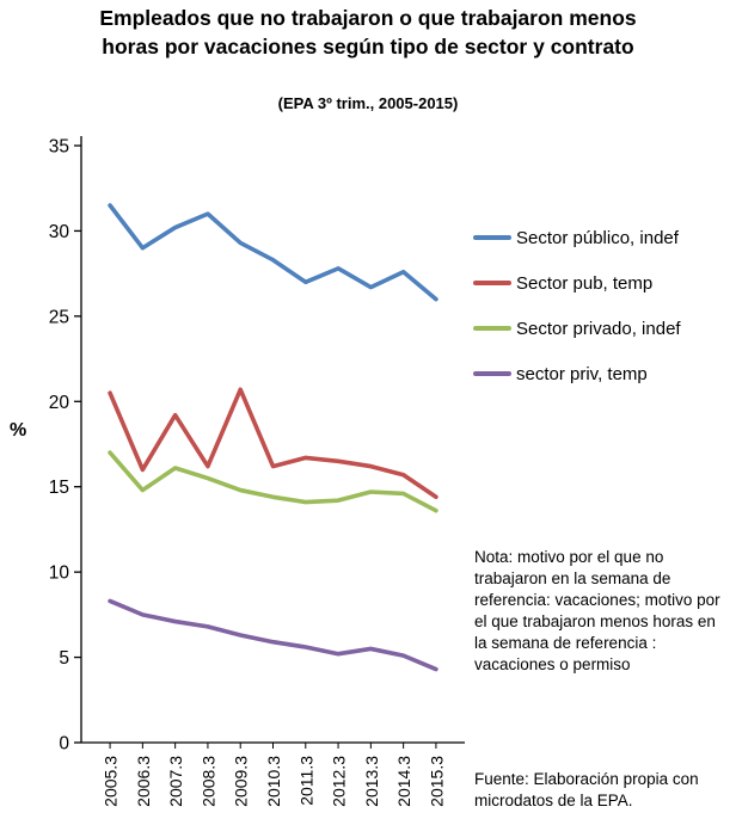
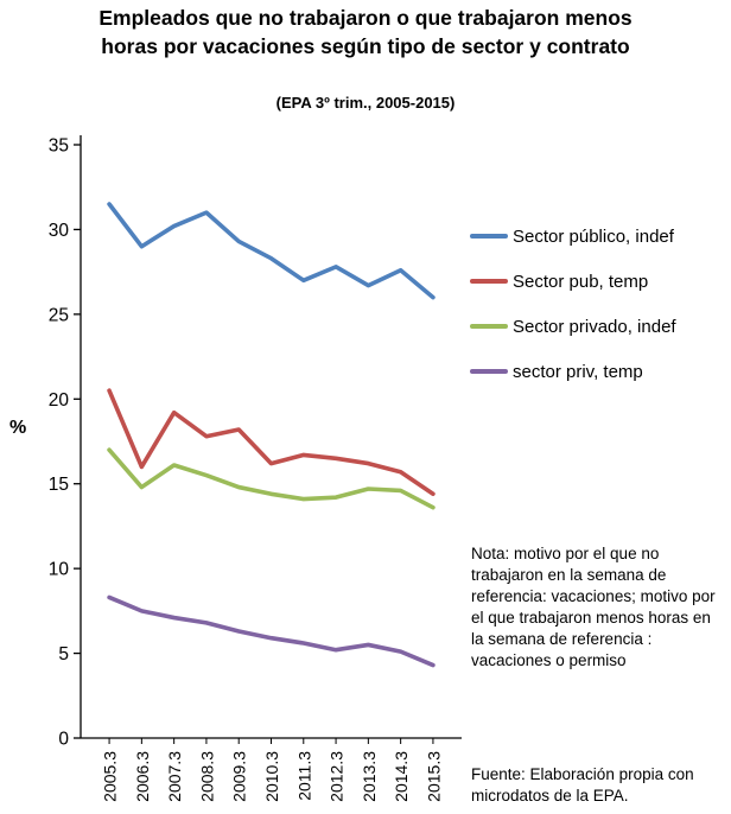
Sector pub, temp/2008.3: 16.2 -> 17.8
Sector pub, temp/2009.3: 20.7 -> 18.2
